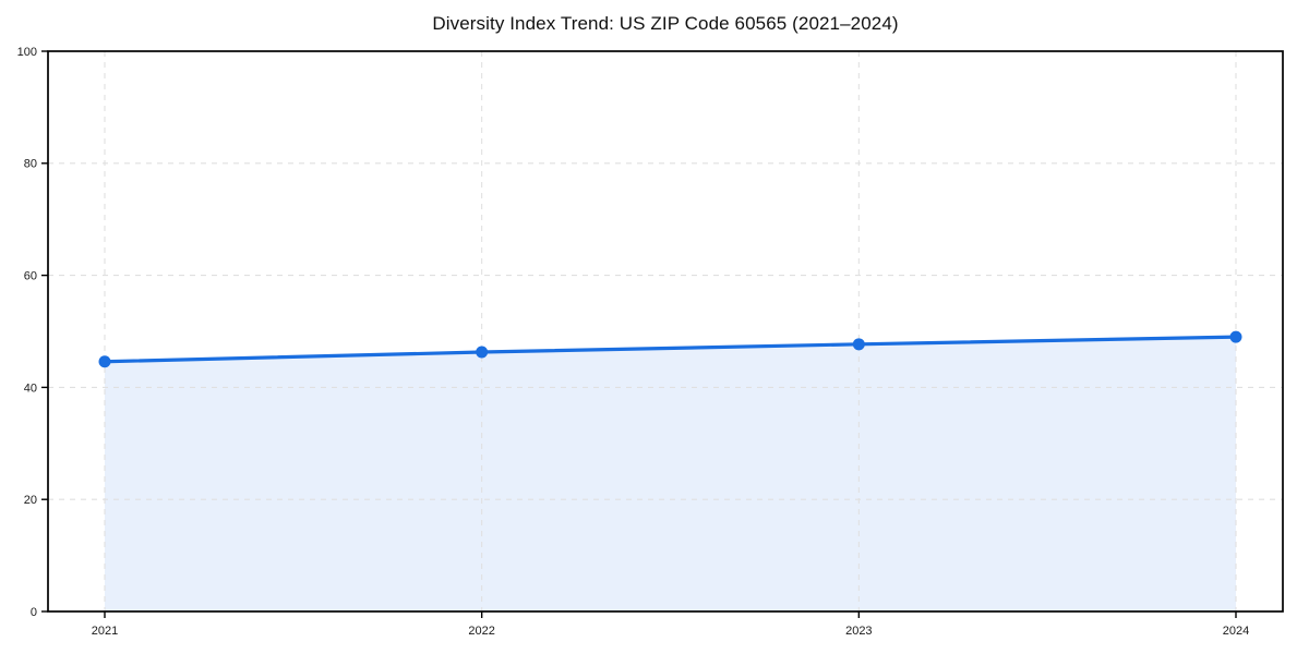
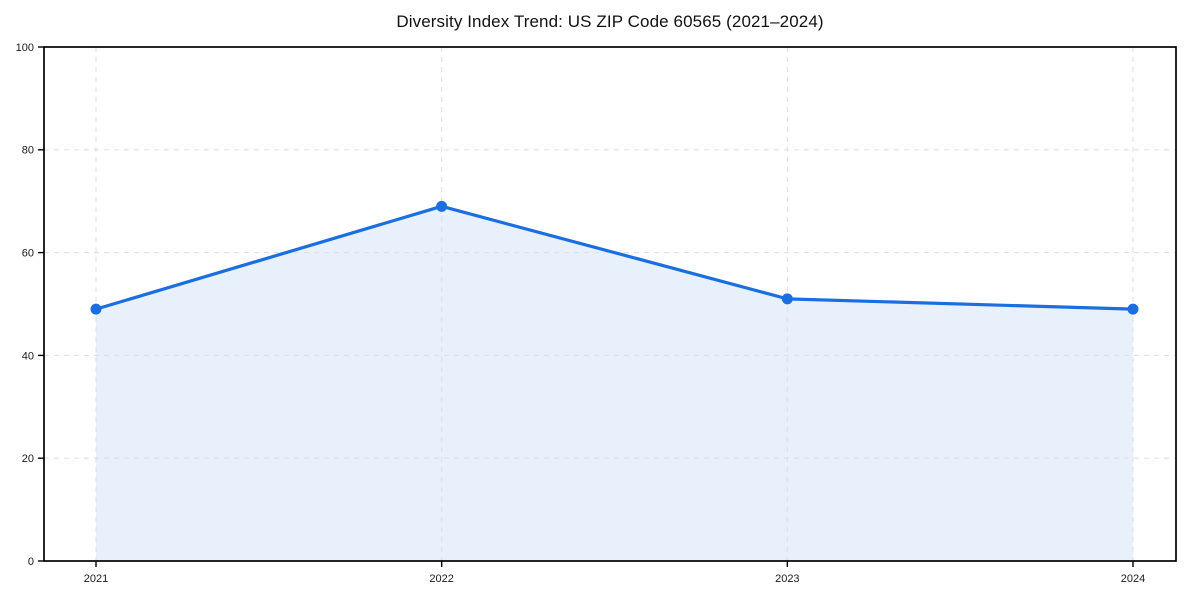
2021: 45 -> 49
2022: 46 -> 69
2023: 48 -> 51
